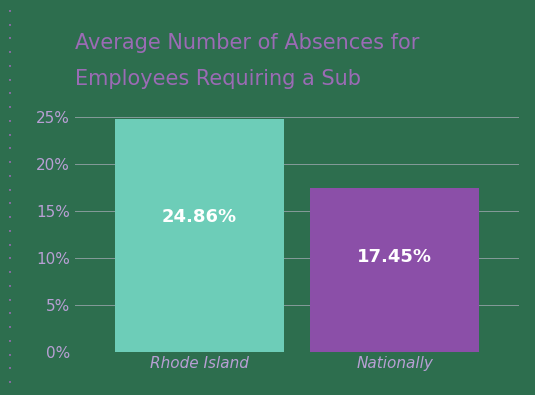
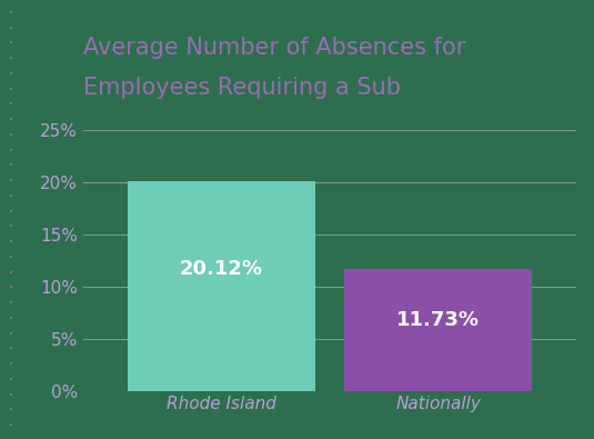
Rhode Island: 24.86% -> 20.12%
Nationally: 17.45% -> 11.73%
